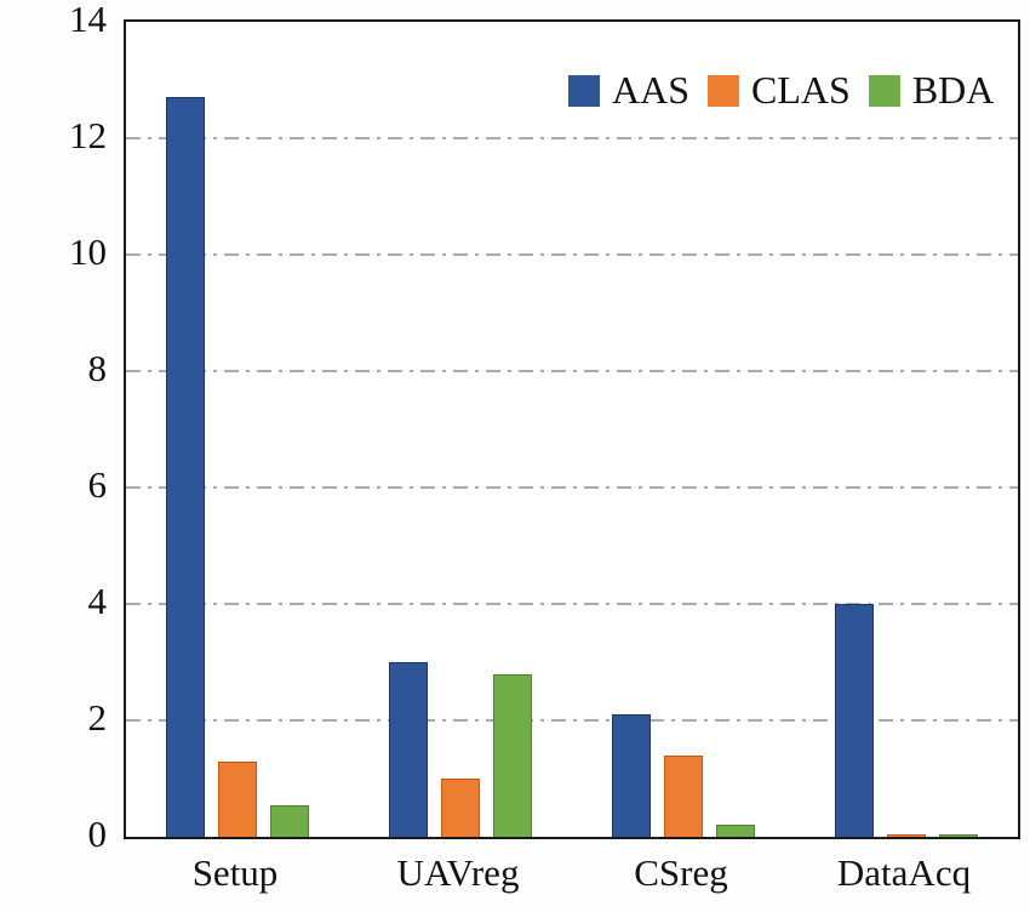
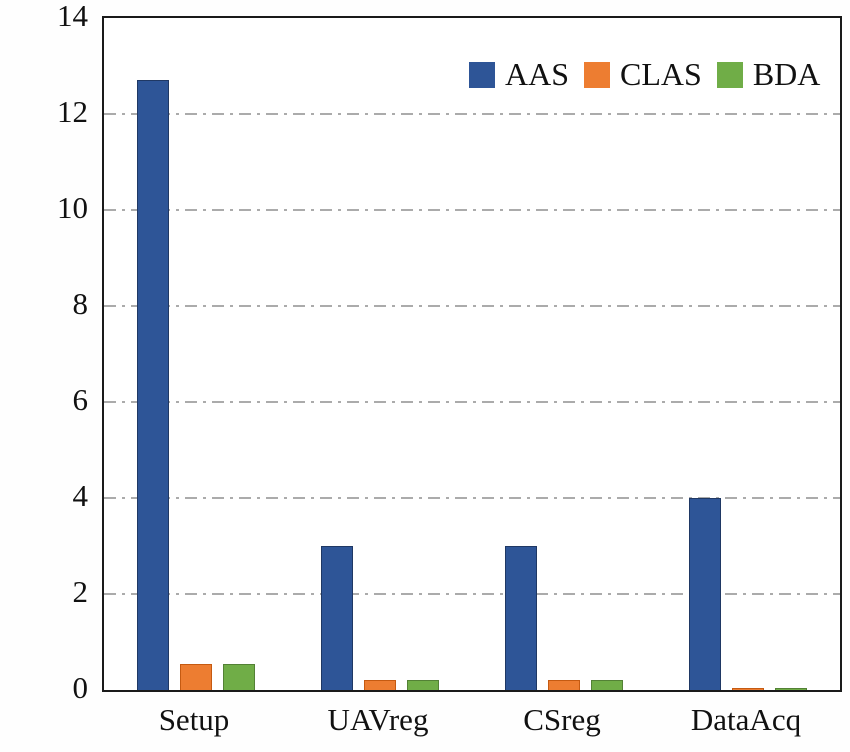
CLAS/Setup: 1.3 -> 0.6
CLAS/UAVreg: 1.0 -> 0.2
BDA/UAVreg: 2.8 -> 0.2
AAS/CSreg: 2.1 -> 3.0
CLAS/CSreg: 1.4 -> 0.2
